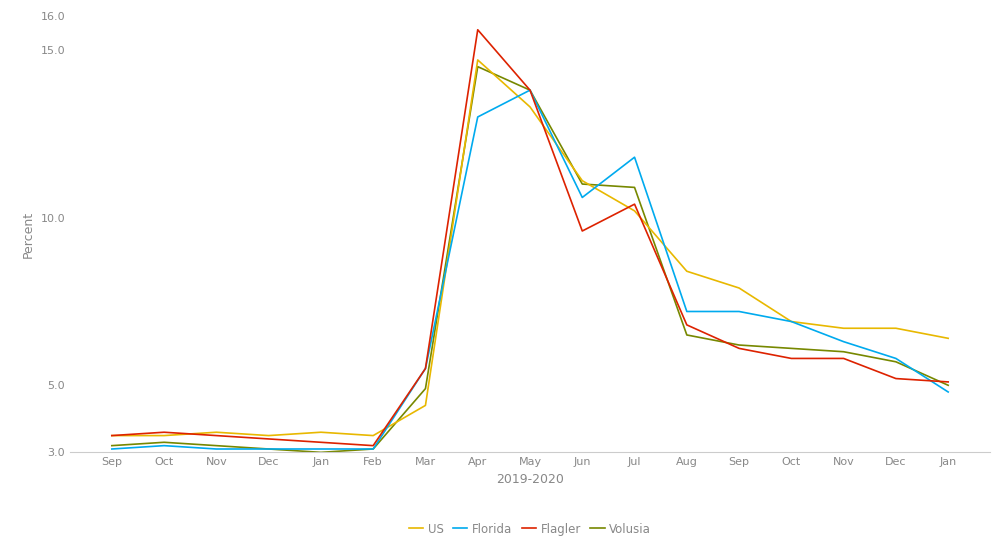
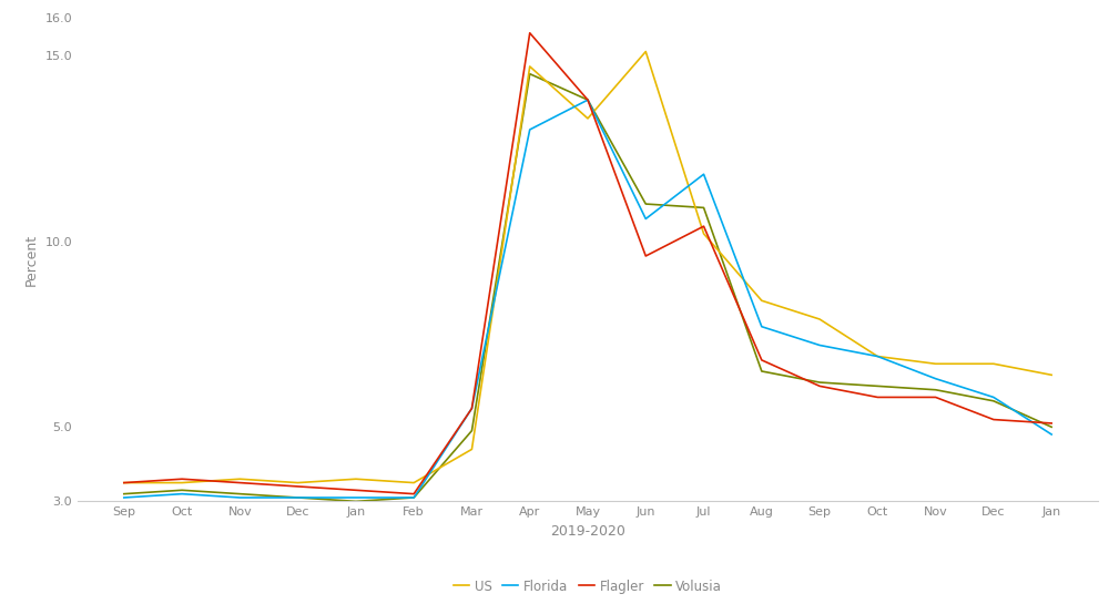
US/Jun: 11.1 -> 15.1
Florida/Aug: 7.2 -> 7.7
